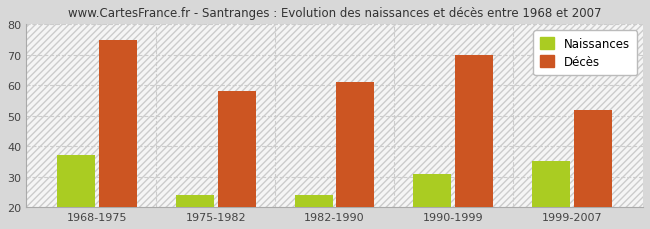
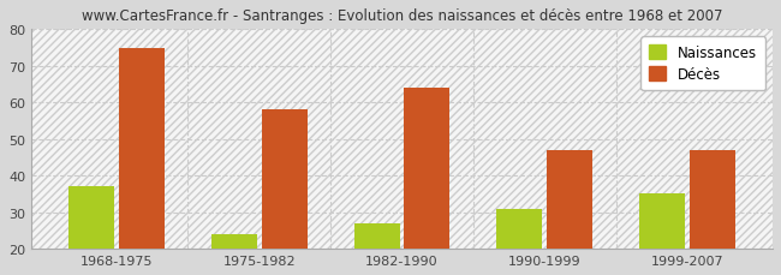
Naissances/1982-1990: 24 -> 27
Décès/1982-1990: 61 -> 64
Décès/1990-1999: 70 -> 47
Décès/1999-2007: 52 -> 47
